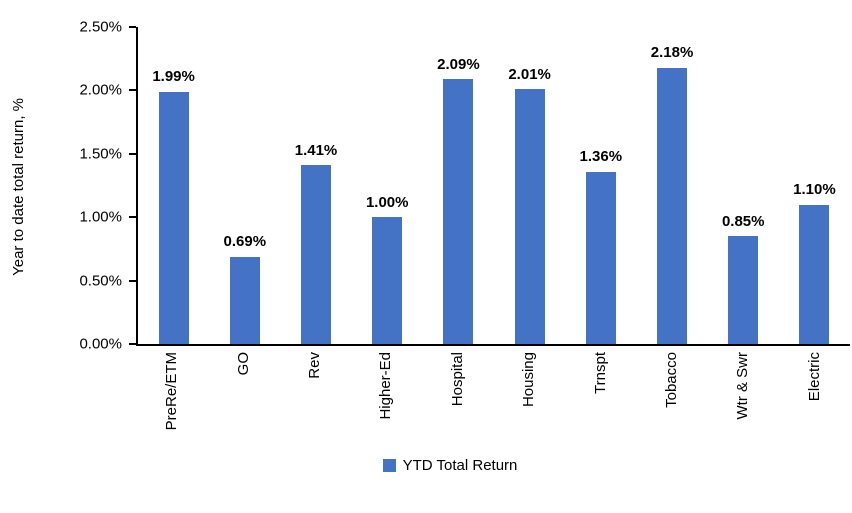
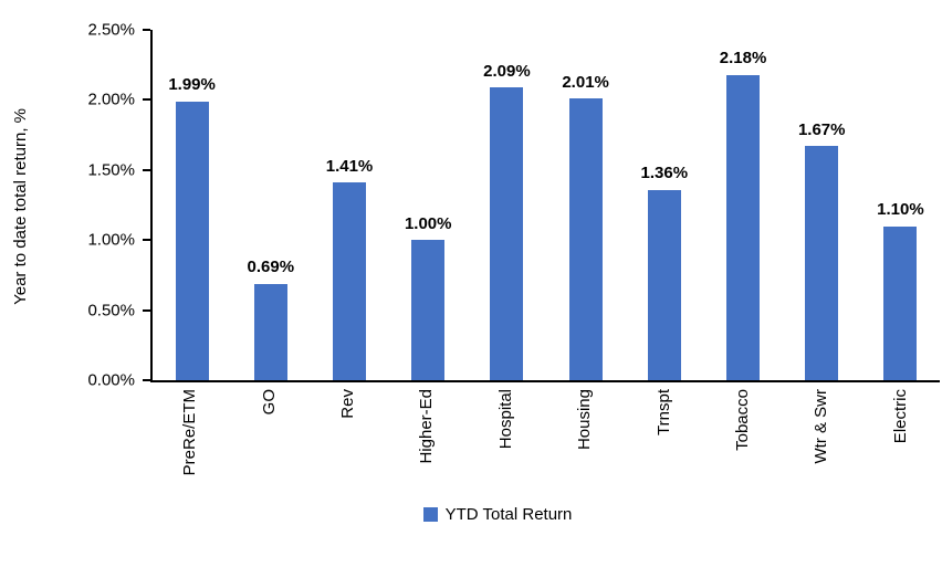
Wtr & Swr: 0.85% -> 1.67%
